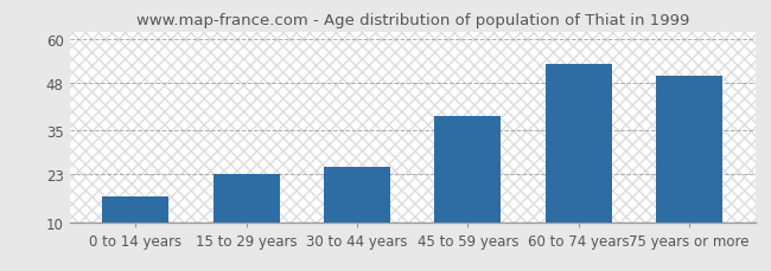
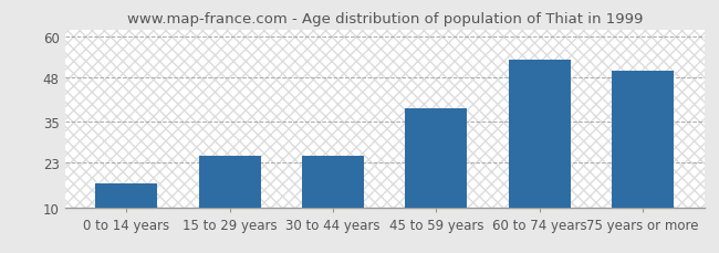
15 to 29 years: 23 -> 25
